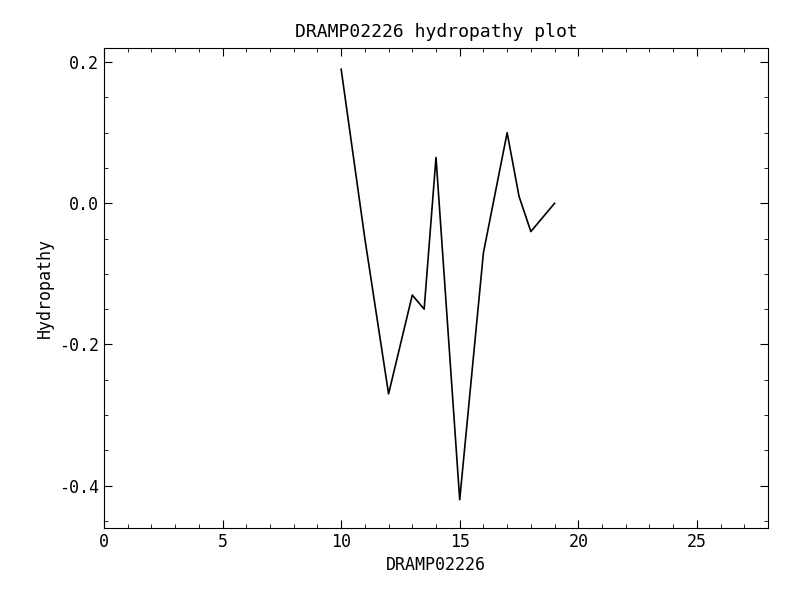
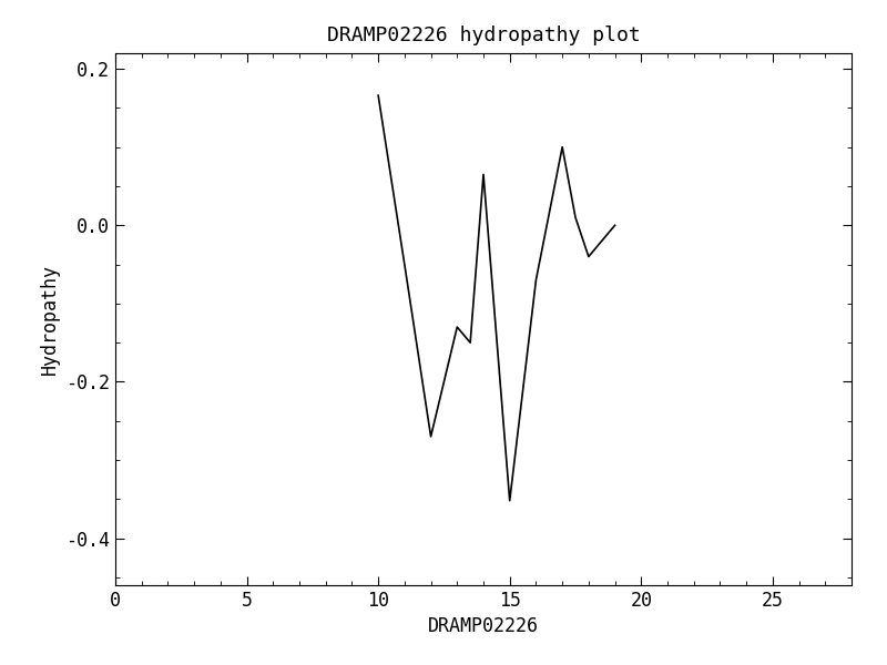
10: 0.190 -> 0.166
15: -0.420 -> -0.352
